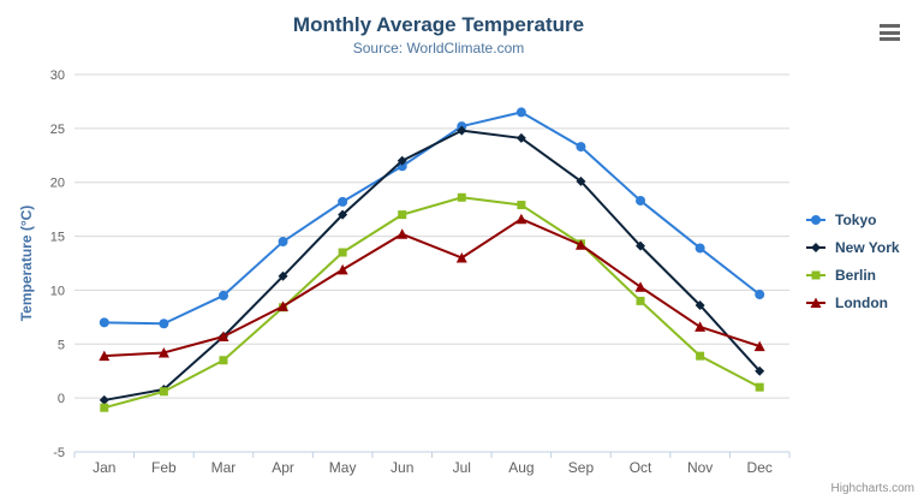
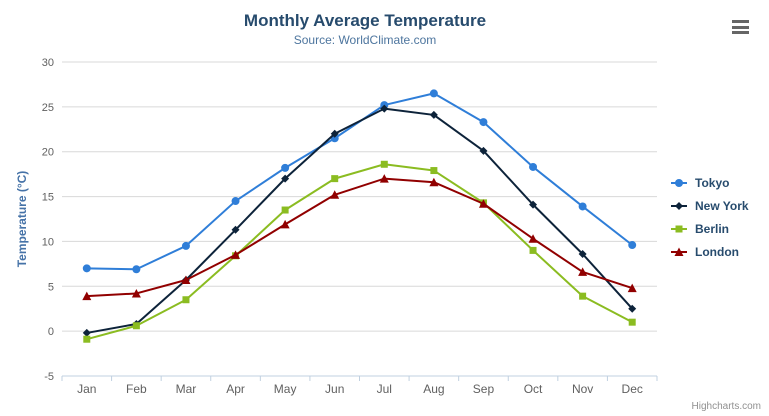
London/Jul: 13 -> 17
